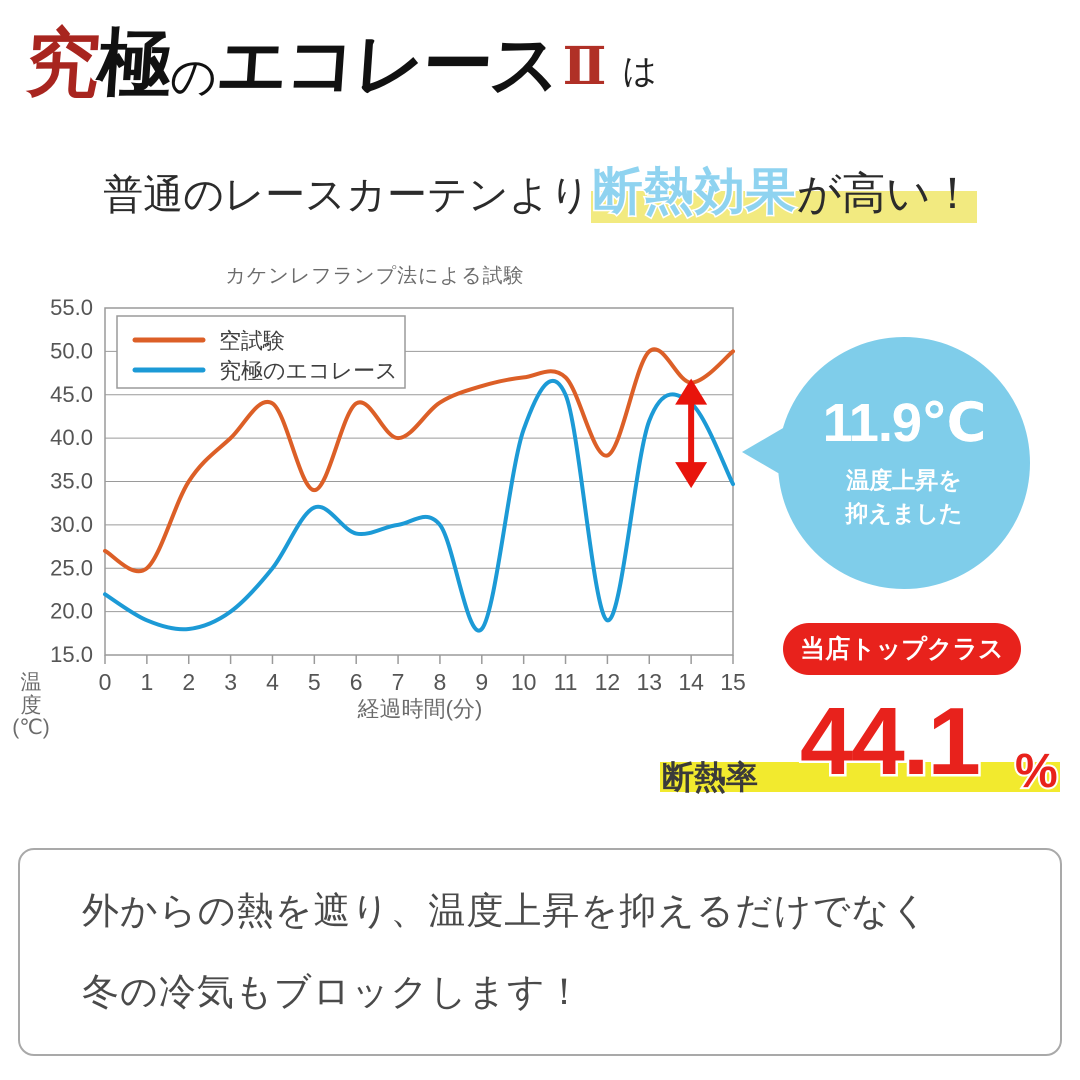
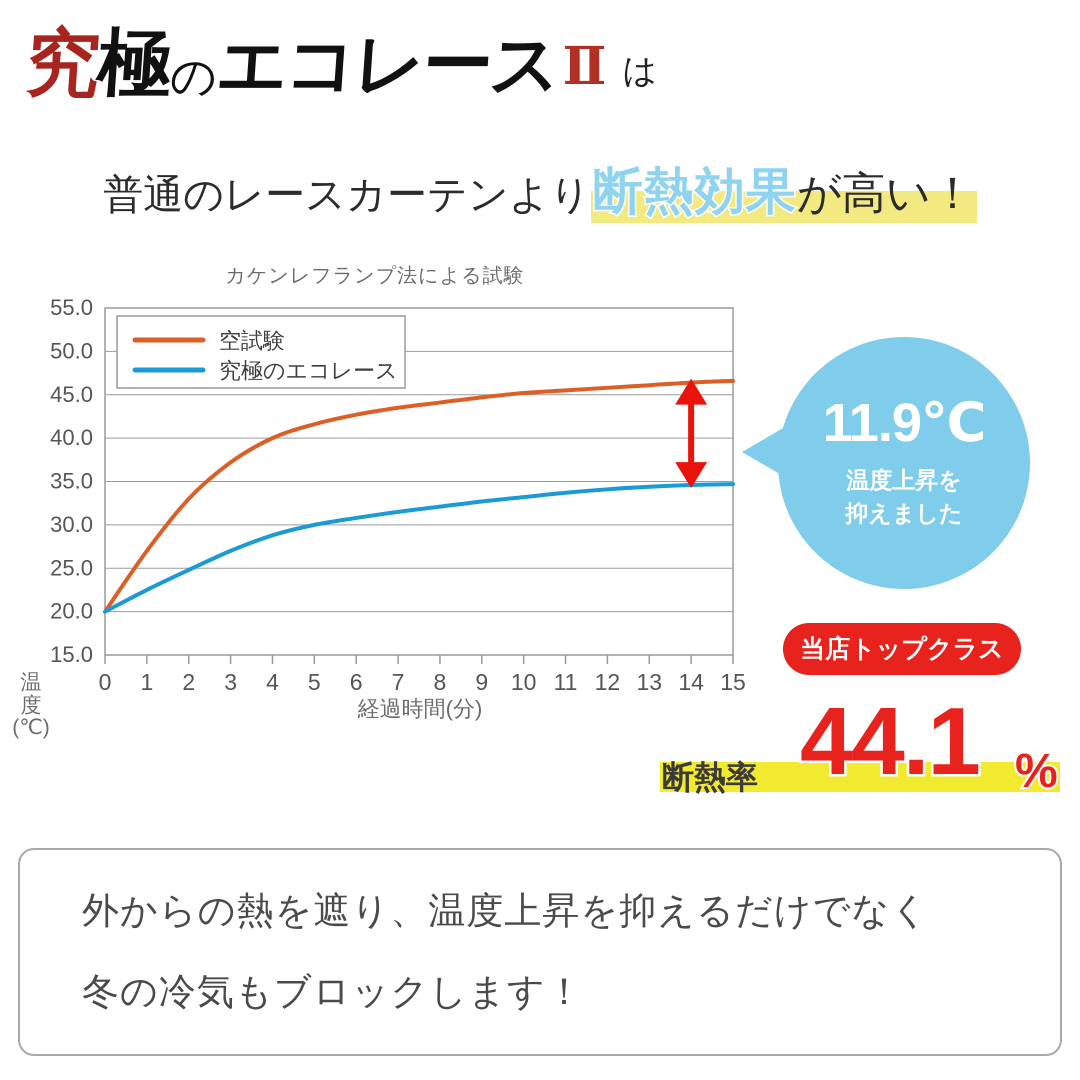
空試験/0: 27 -> 20
究極のエコレース/0: 22 -> 20
空試験/1: 25 -> 27
究極のエコレース/1: 19 -> 22
空試験/2: 35 -> 33
究極のエコレース/2: 18 -> 25
空試験/3: 40 -> 37
究極のエコレース/3: 20 -> 27
空試験/4: 44 -> 40
究極のエコレース/4: 25 -> 29
空試験/5: 34 -> 42
究極のエコレース/5: 32 -> 30
空試験/6: 44 -> 43
究極のエコレース/6: 29 -> 31
空試験/7: 40 -> 44
究極のエコレース/7: 30 -> 32
究極のエコレース/8: 30 -> 32
空試験/9: 46 -> 45
究極のエコレース/9: 18 -> 33
空試験/10: 47 -> 45
究極のエコレース/10: 41 -> 33
空試験/11: 47 -> 46
究極のエコレース/11: 45 -> 34
空試験/12: 38 -> 46
究極のエコレース/12: 19 -> 34
空試験/13: 50 -> 46
究極のエコレース/13: 42 -> 34
究極のエコレース/14: 44 -> 35
空試験/15: 50 -> 47
